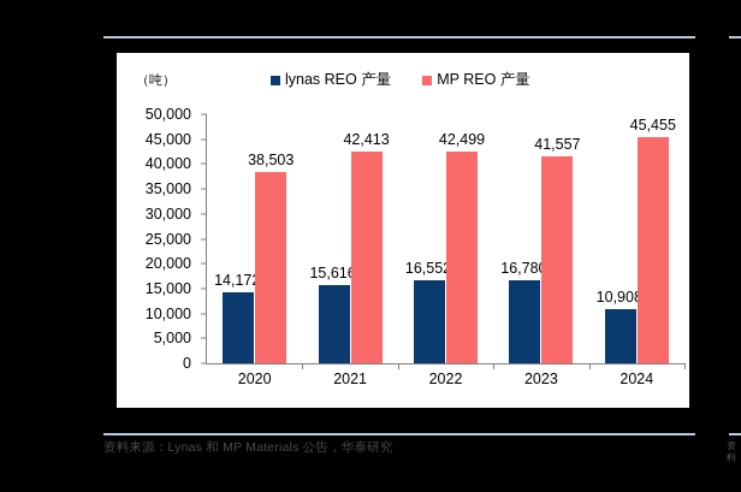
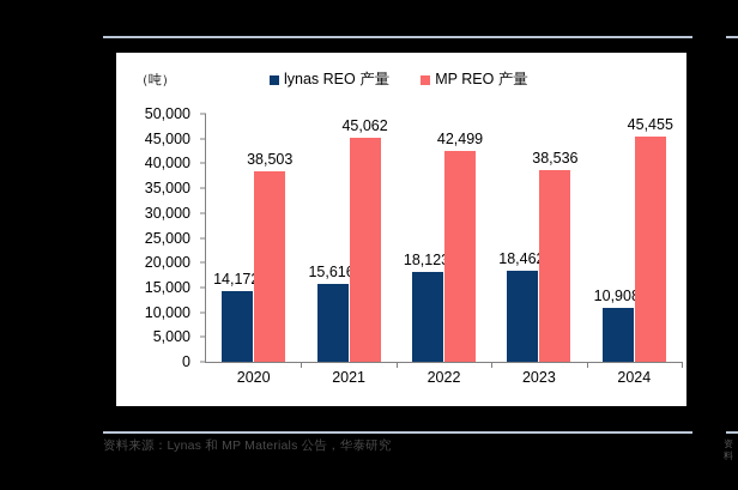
MP REO 产量/2021: 42,413 -> 45,062
lynas REO 产量/2022: 16,552 -> 18,123
lynas REO 产量/2023: 16,780 -> 18,462
MP REO 产量/2023: 41,557 -> 38,536
